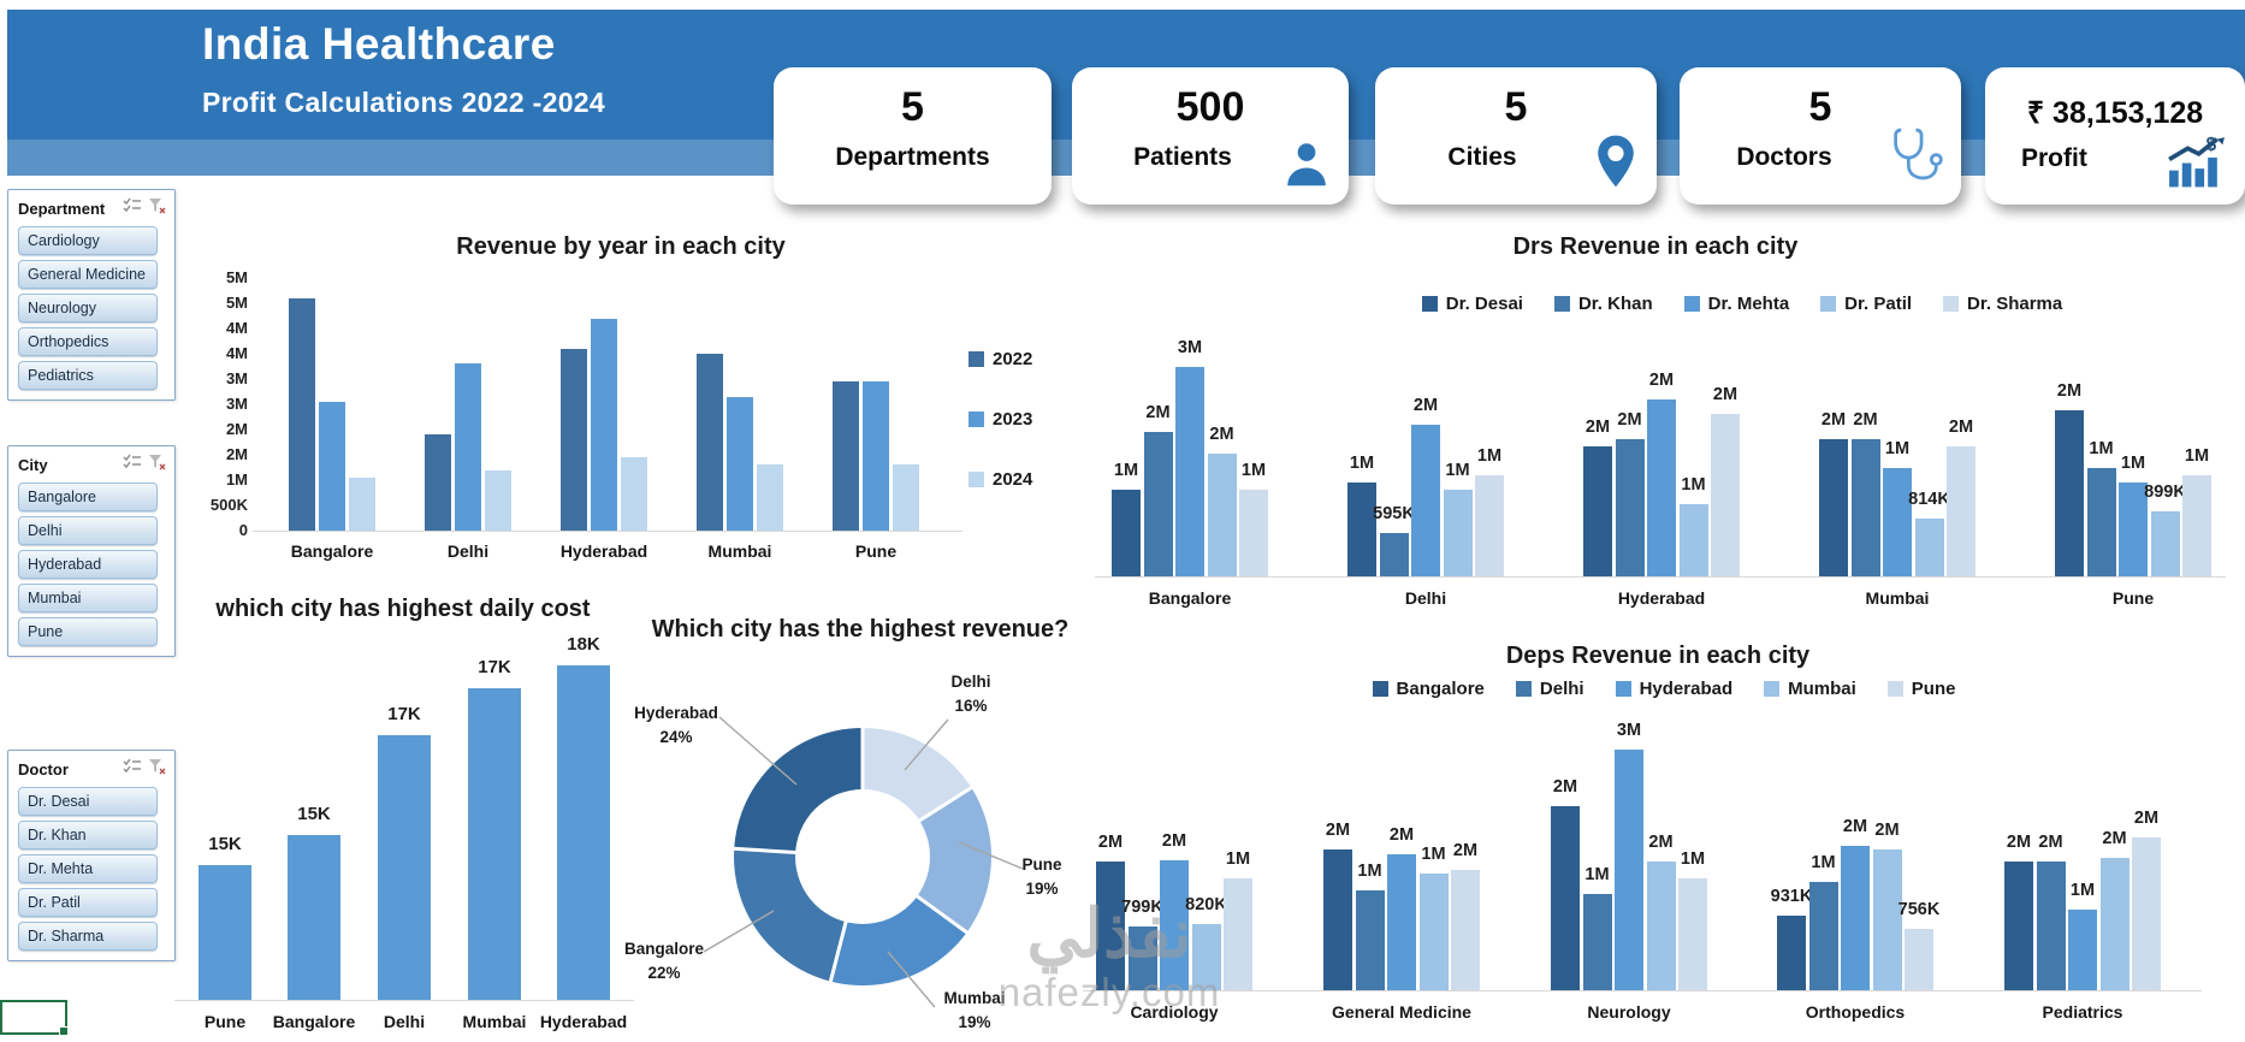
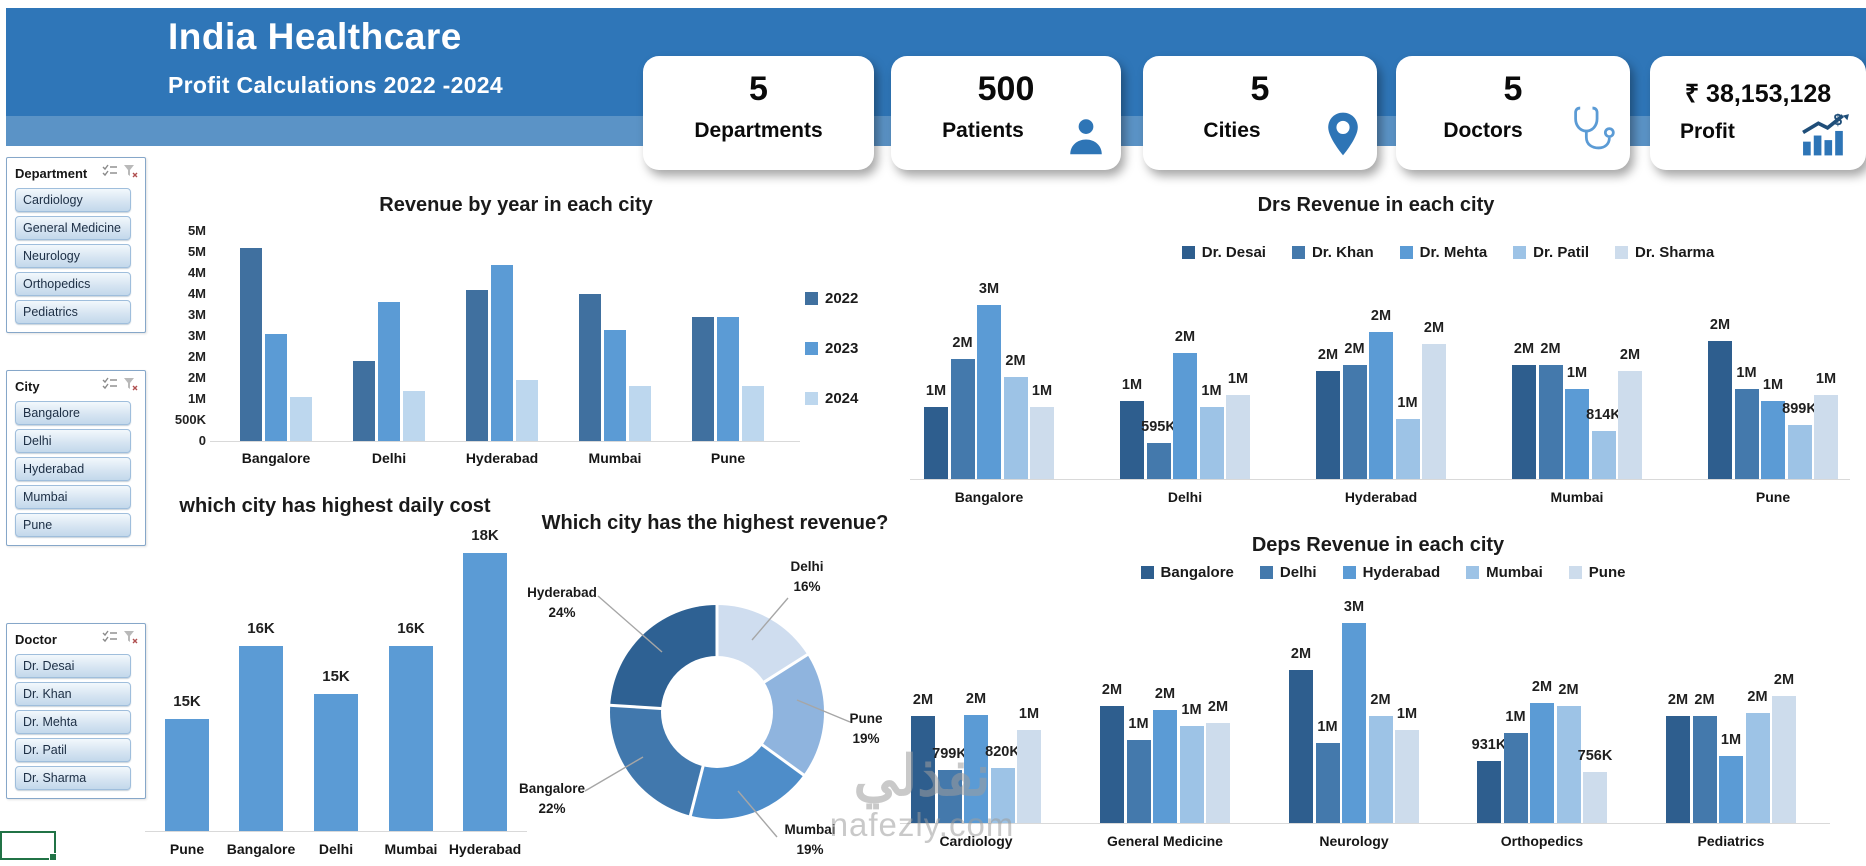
which city has highest daily cost/Bangalore: 15K -> 16K
which city has highest daily cost/Delhi: 17K -> 15K
which city has highest daily cost/Mumbai: 17K -> 16K
